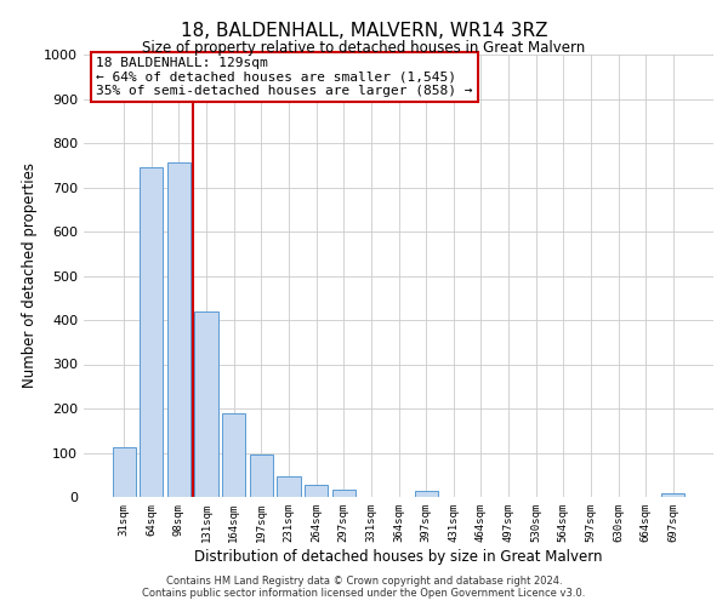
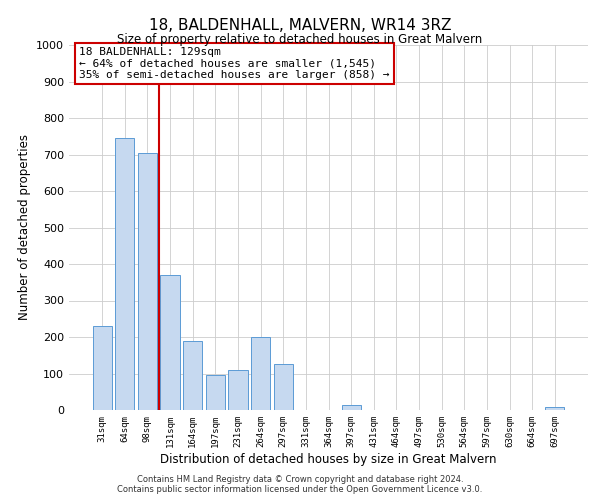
31sqm: 113 -> 230
98sqm: 755 -> 705
131sqm: 420 -> 370
231sqm: 47 -> 110
264sqm: 27 -> 200
297sqm: 17 -> 125
